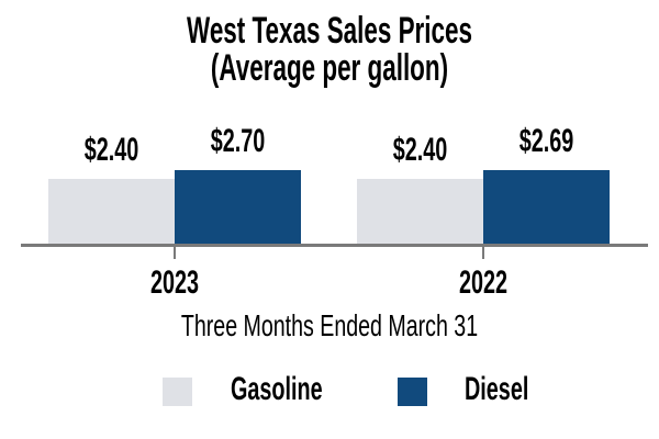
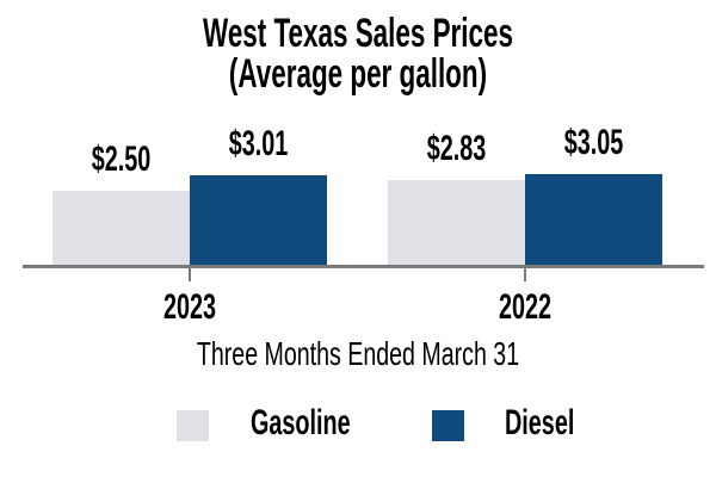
Gasoline/2023: $2.40 -> $2.50
Diesel/2023: $2.70 -> $3.01
Gasoline/2022: $2.40 -> $2.83
Diesel/2022: $2.69 -> $3.05
